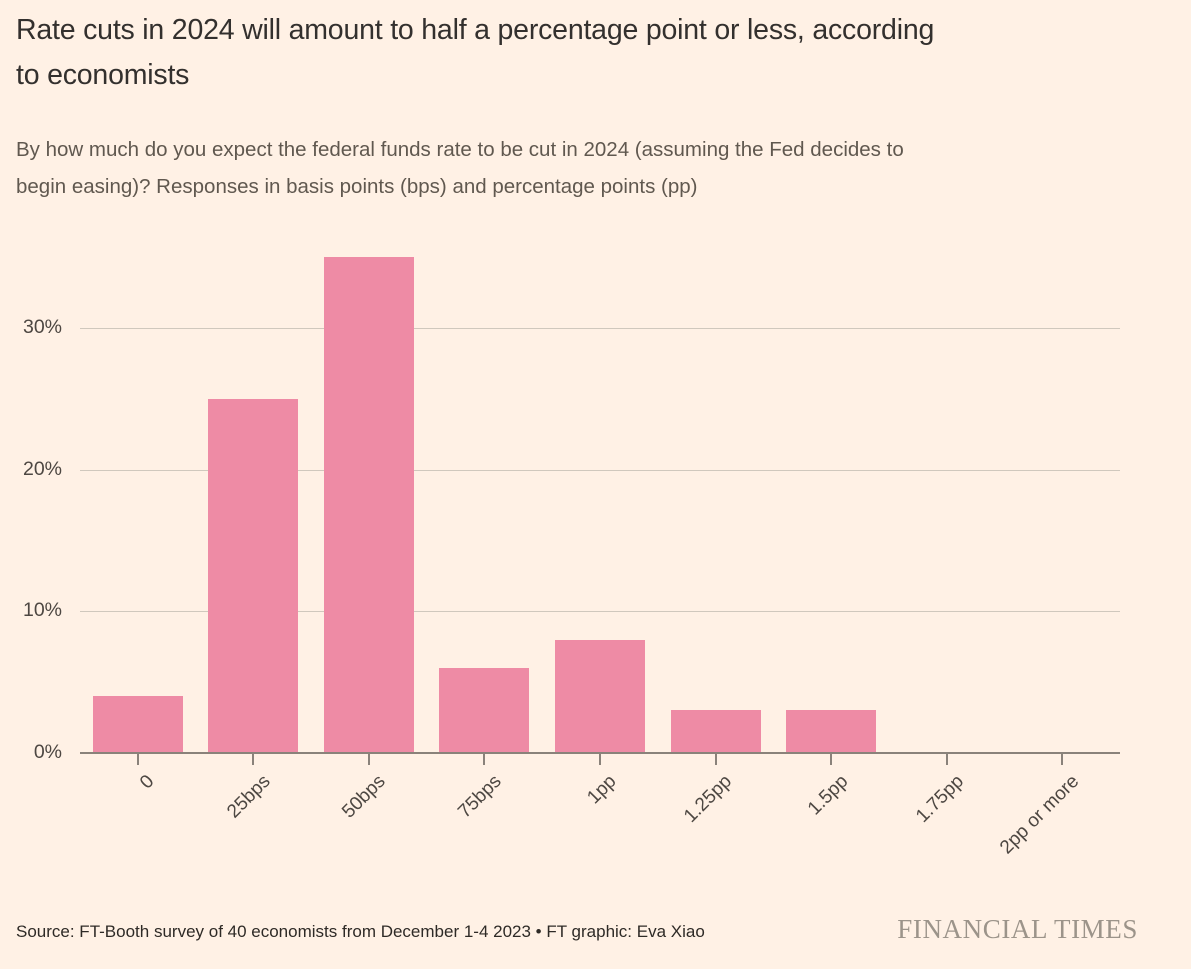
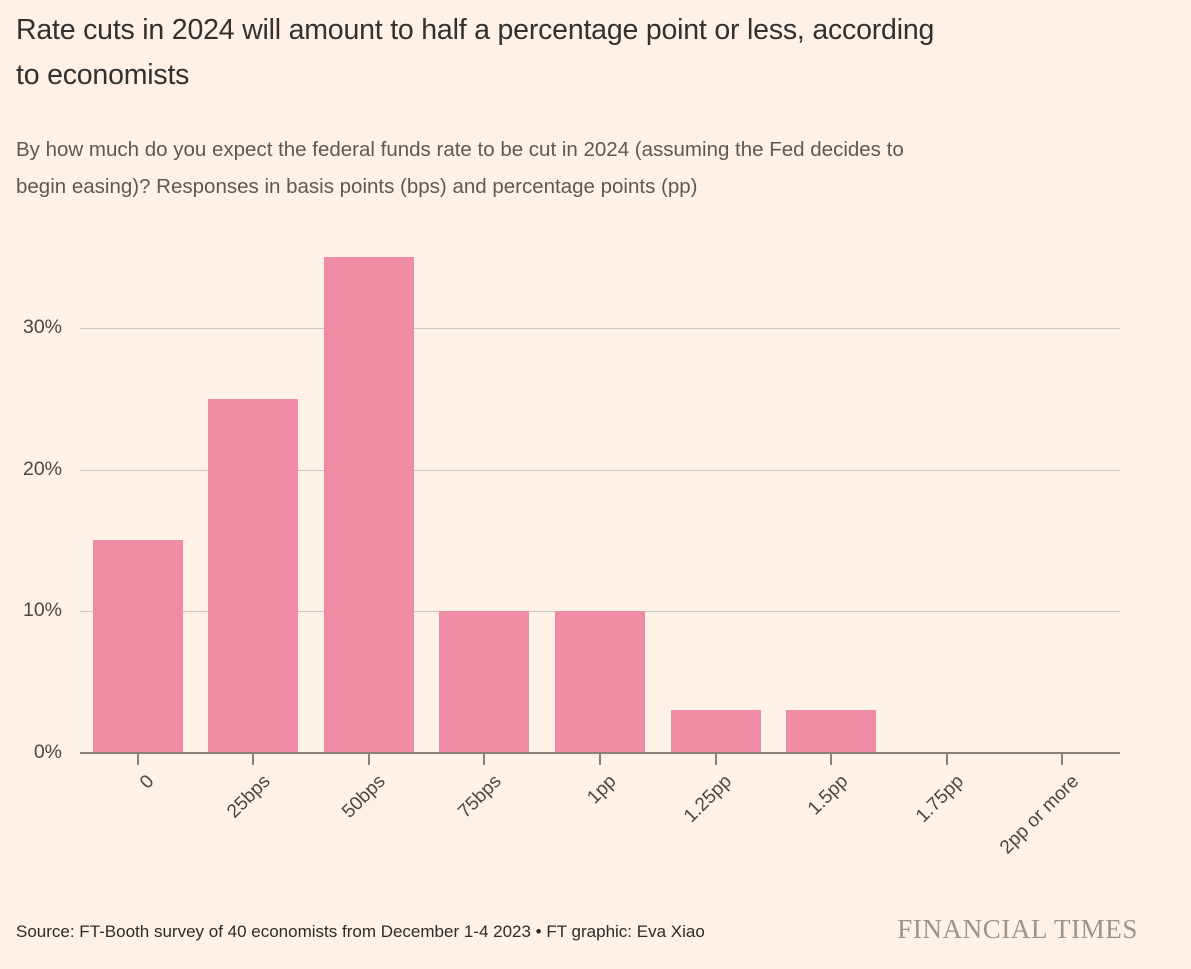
0: 4% -> 15%
75bps: 6% -> 10%
1pp: 8% -> 10%
